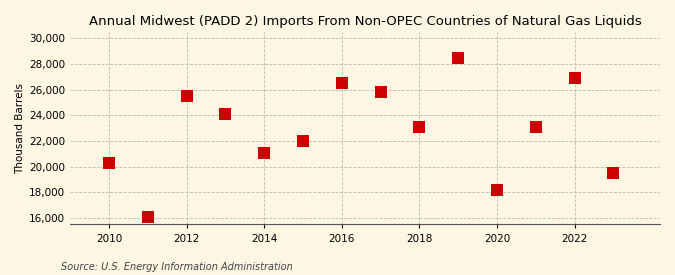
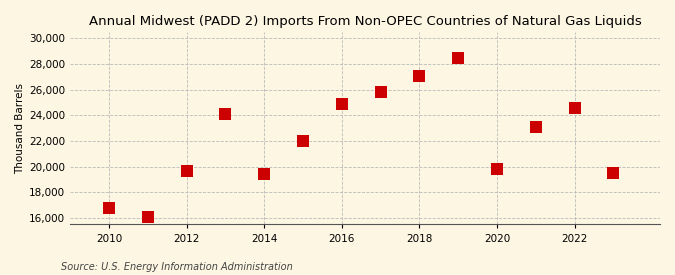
2010: 20,300 -> 16,800
2012: 25,500 -> 19,700
2014: 21,100 -> 19,400
2016: 26,500 -> 24,900
2018: 23,100 -> 27,100
2020: 18,200 -> 19,800
2022: 26,900 -> 24,600
